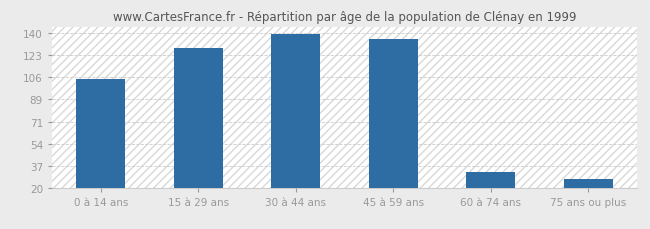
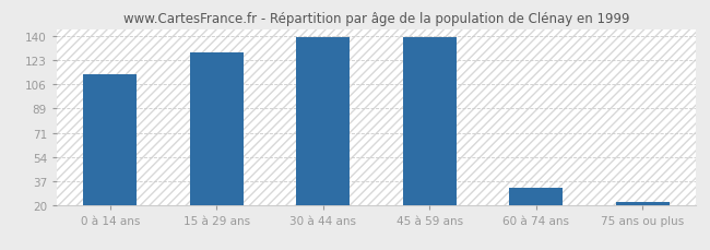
0 à 14 ans: 104 -> 113
45 à 59 ans: 135 -> 139
75 ans ou plus: 27 -> 22
